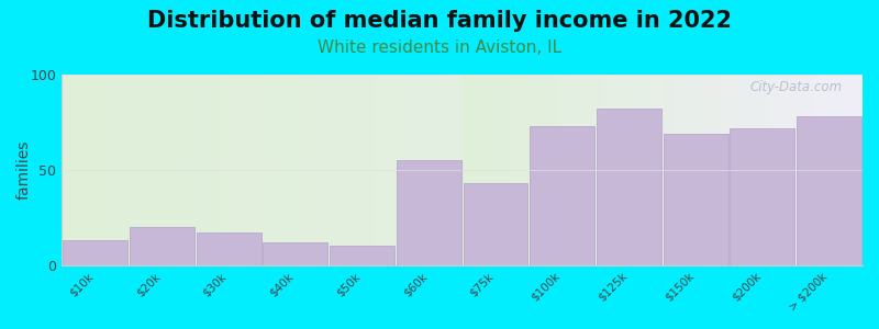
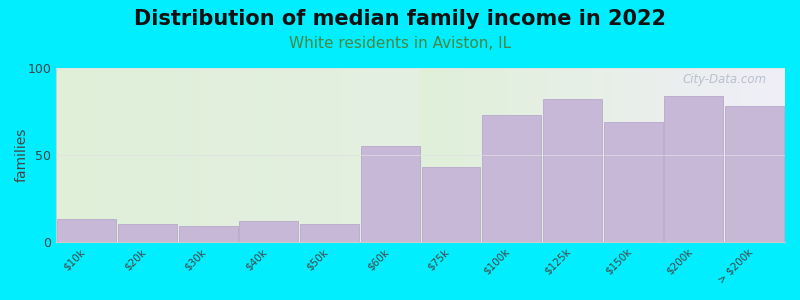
$20k: 20 -> 10
$30k: 17 -> 9
$200k: 72 -> 84
